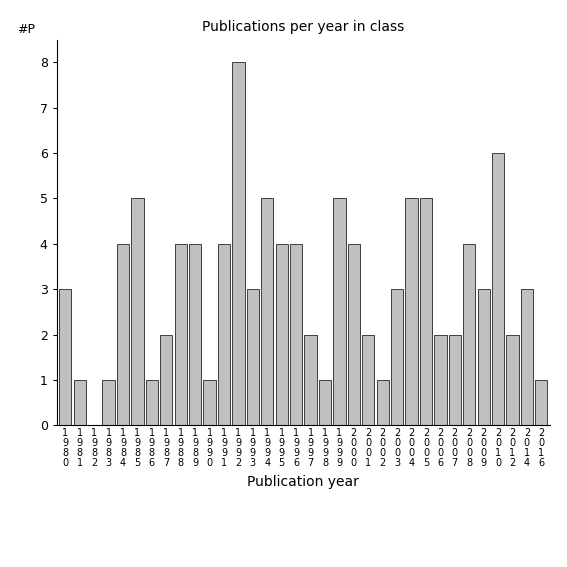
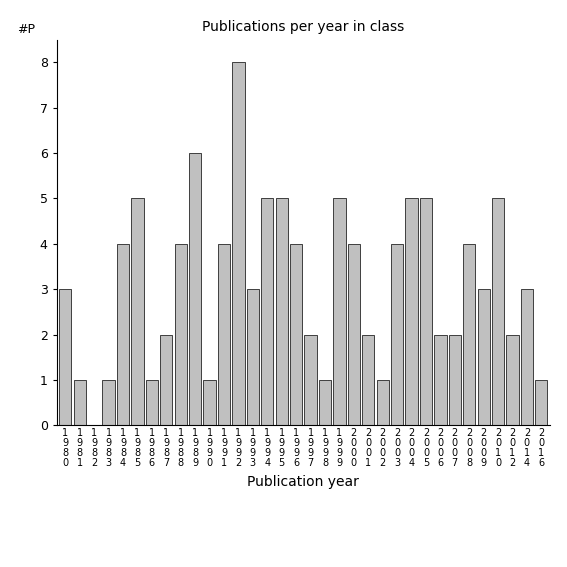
1 9 8 9: 4 -> 6
1 9 9 5: 4 -> 5
2 0 0 3: 3 -> 4
2 0 1 0: 6 -> 5
